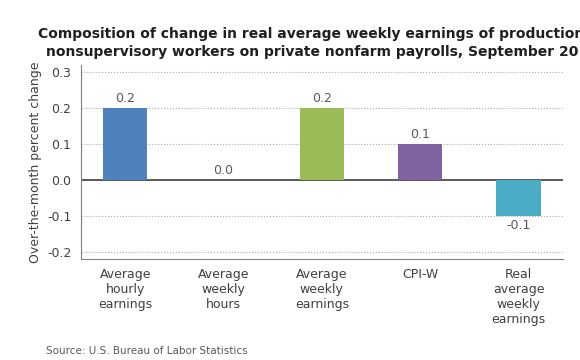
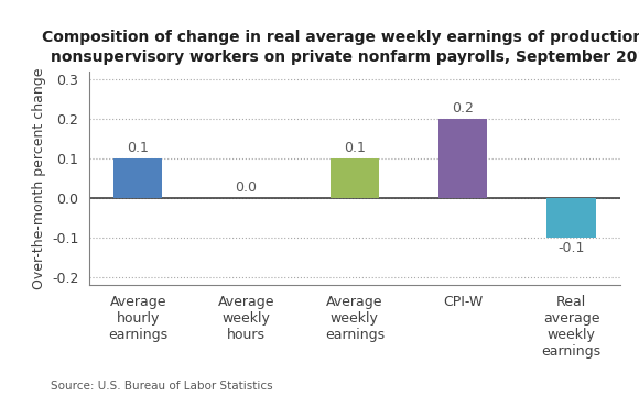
Average hourly earnings: 0.2 -> 0.1
Average weekly earnings: 0.2 -> 0.1
CPI-W: 0.1 -> 0.2
